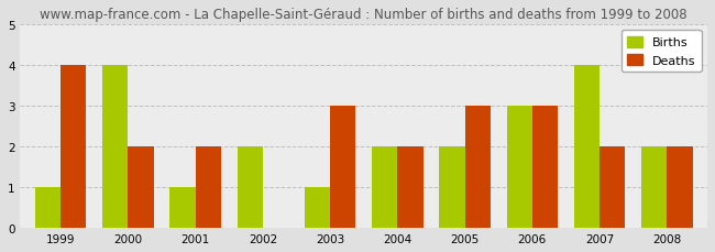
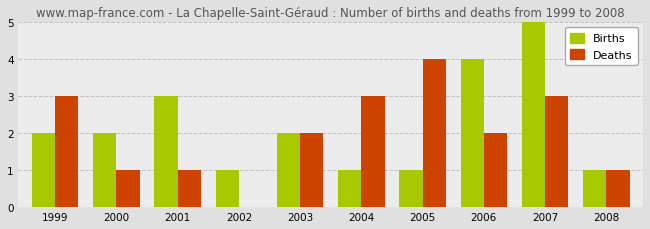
Births/1999: 1 -> 2
Deaths/1999: 4 -> 3
Births/2000: 4 -> 2
Deaths/2000: 2 -> 1
Births/2001: 1 -> 3
Deaths/2001: 2 -> 1
Births/2002: 2 -> 1
Births/2003: 1 -> 2
Deaths/2003: 3 -> 2
Births/2004: 2 -> 1
Deaths/2004: 2 -> 3
Births/2005: 2 -> 1
Deaths/2005: 3 -> 4
Births/2006: 3 -> 4
Deaths/2006: 3 -> 2
Births/2007: 4 -> 5
Deaths/2007: 2 -> 3
Births/2008: 2 -> 1
Deaths/2008: 2 -> 1
